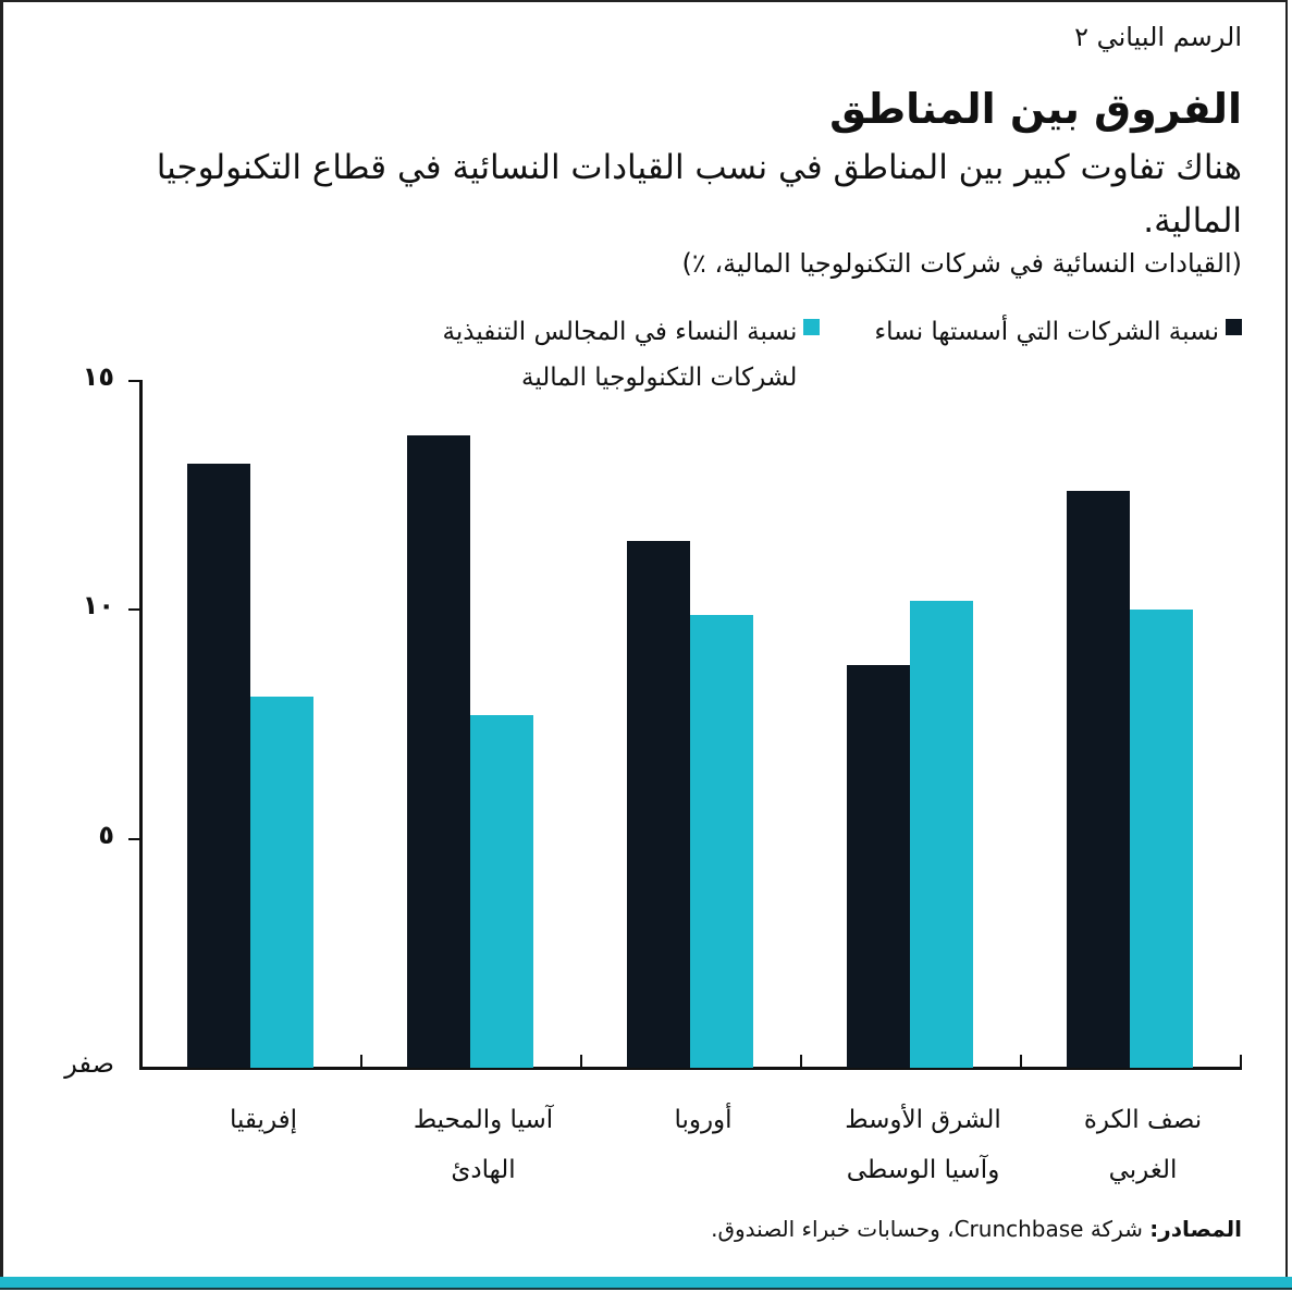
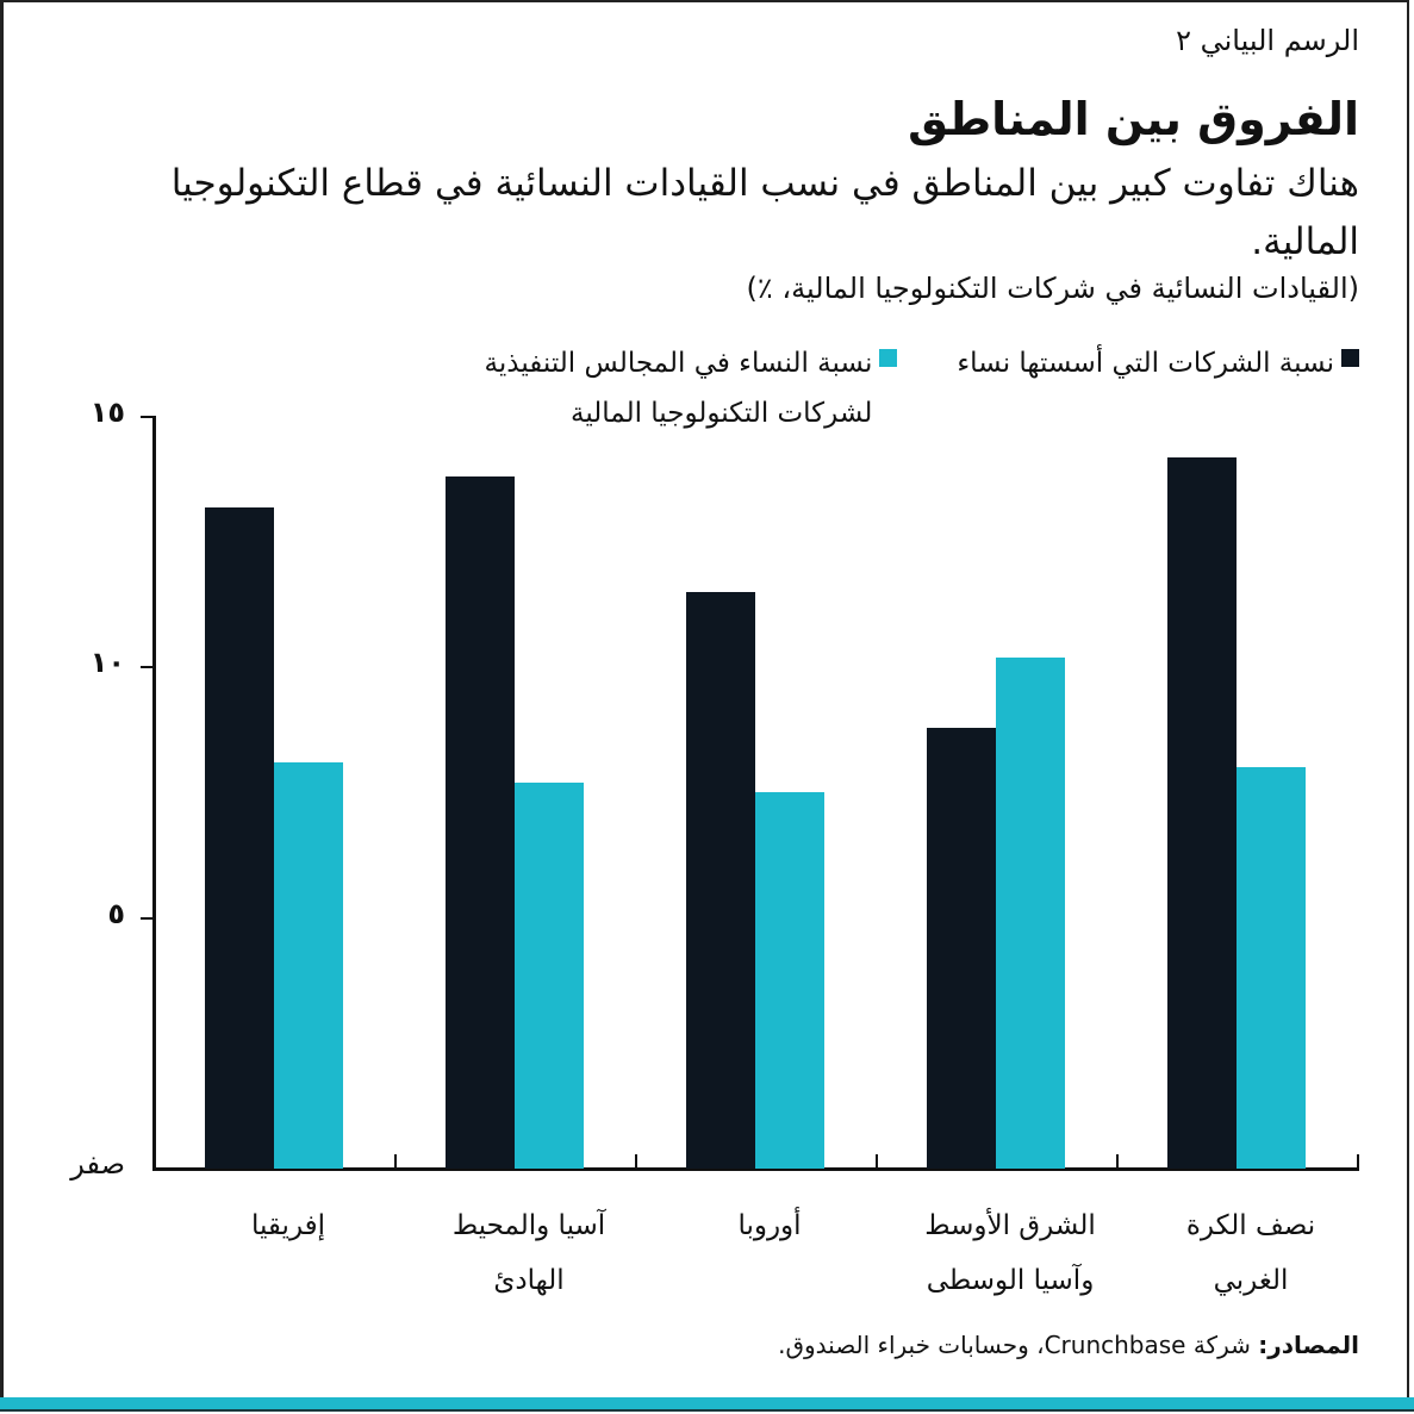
نسبة النساء في المجالس التنفيذية لشركات التكنولوجيا المالية/أوروبا: 9.9 -> 7.5
نسبة الشركات التي أسستها نساء/نصف الكرة الغربي: 12.6 -> 14.2
نسبة النساء في المجالس التنفيذية لشركات التكنولوجيا المالية/نصف الكرة الغربي: 10.0 -> 8.0
